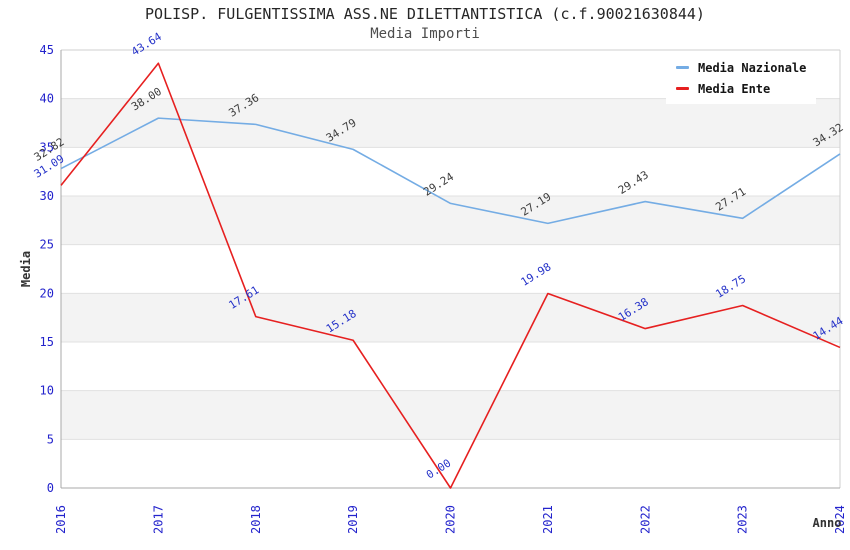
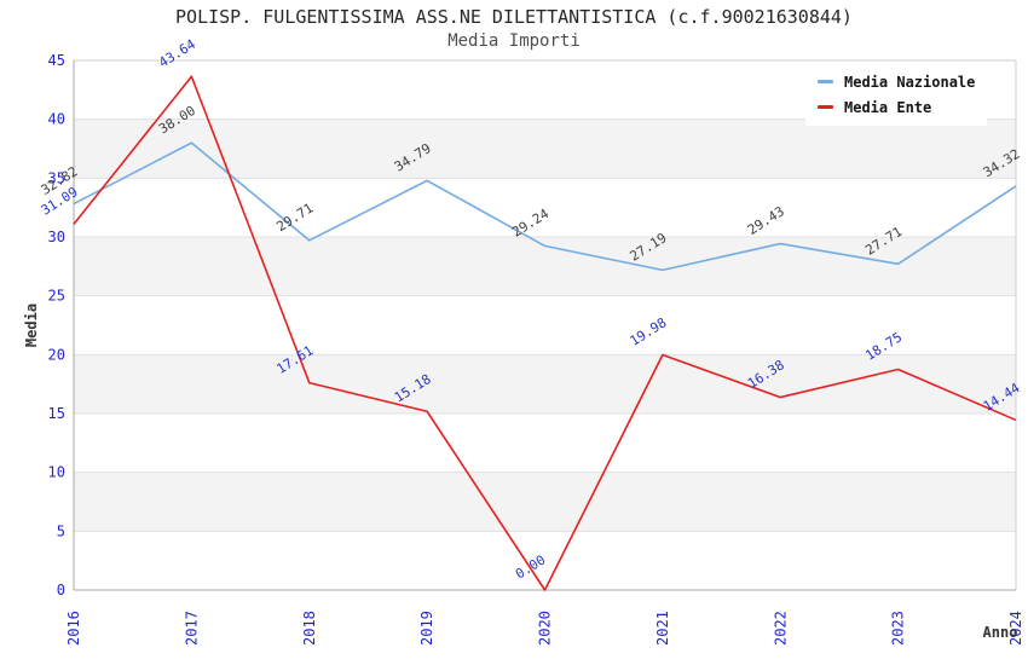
Media Nazionale/2018: 37.36 -> 29.71
